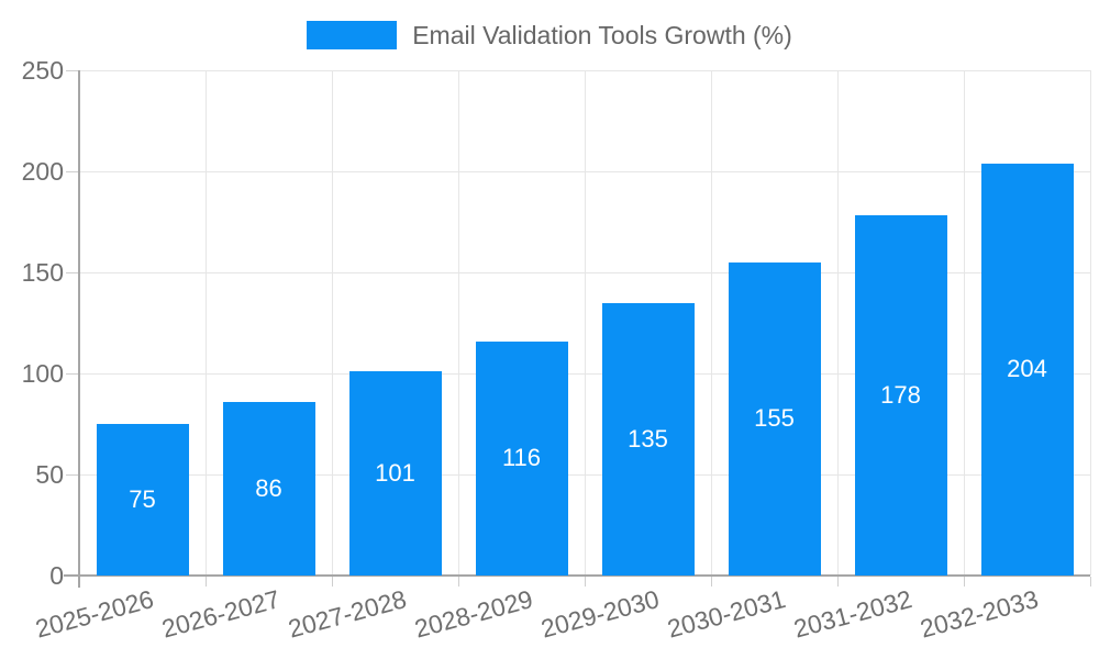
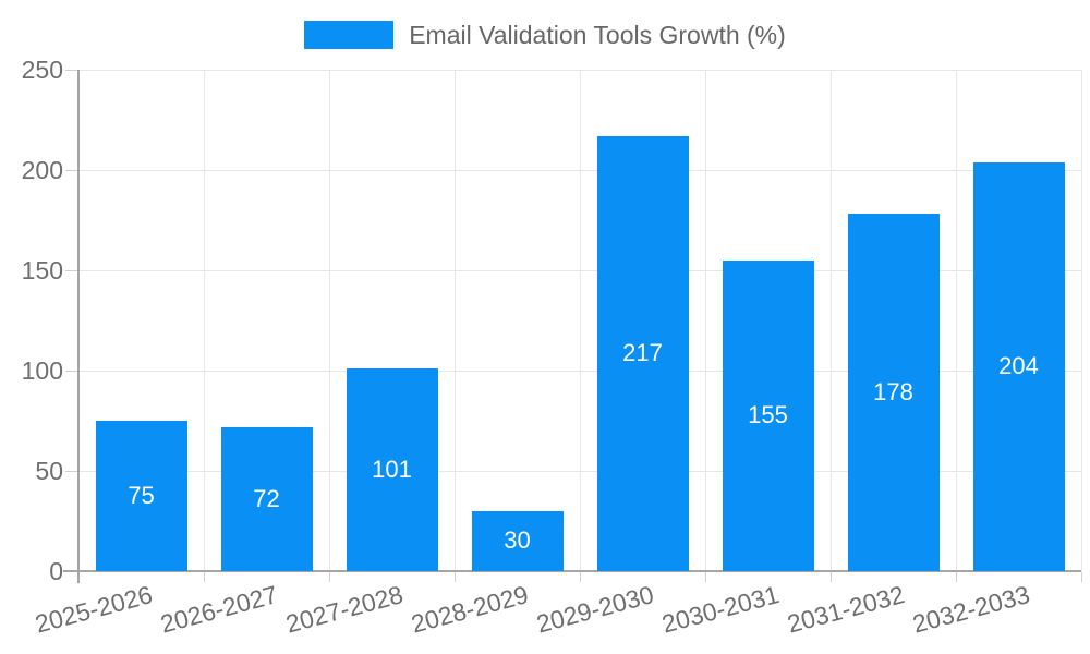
2026-2027: 86 -> 72
2028-2029: 116 -> 30
2029-2030: 135 -> 217
